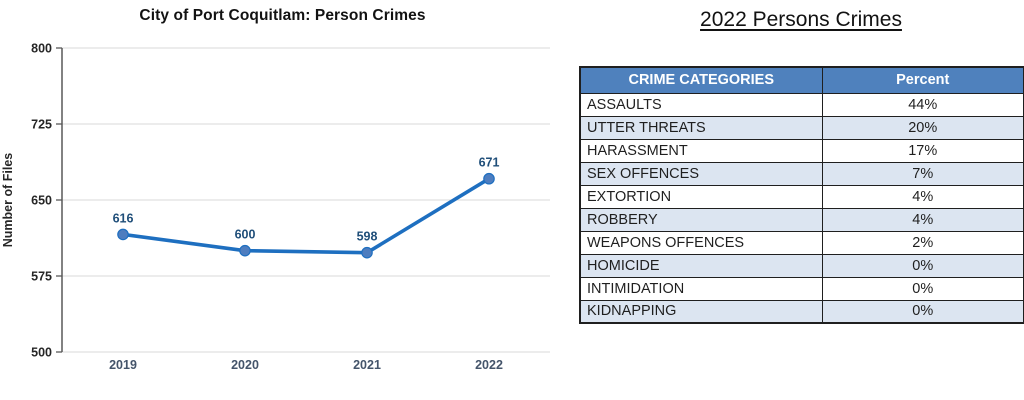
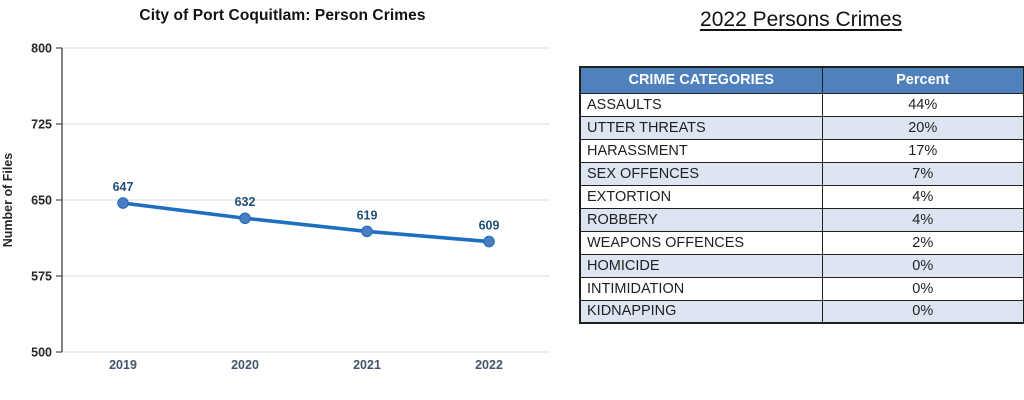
2019: 616 -> 647
2020: 600 -> 632
2021: 598 -> 619
2022: 671 -> 609
